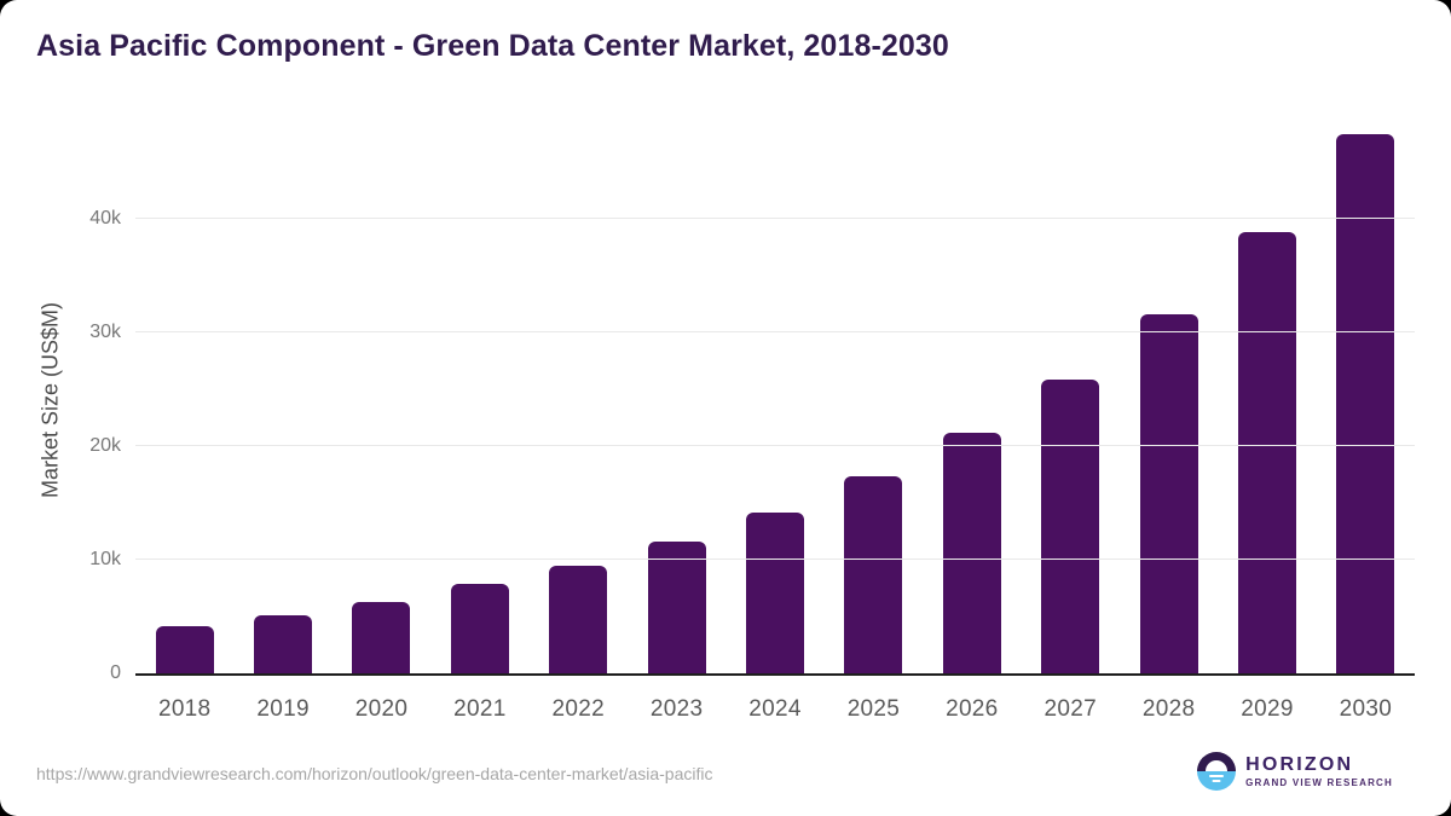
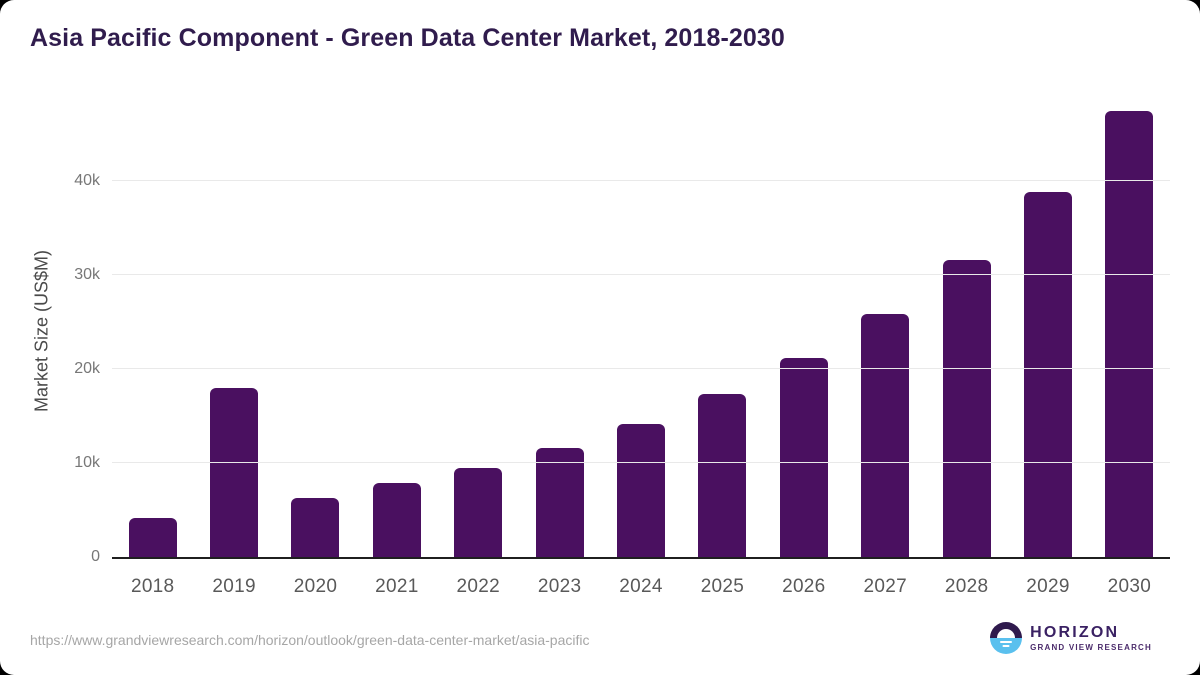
2019: 5k -> 18k
